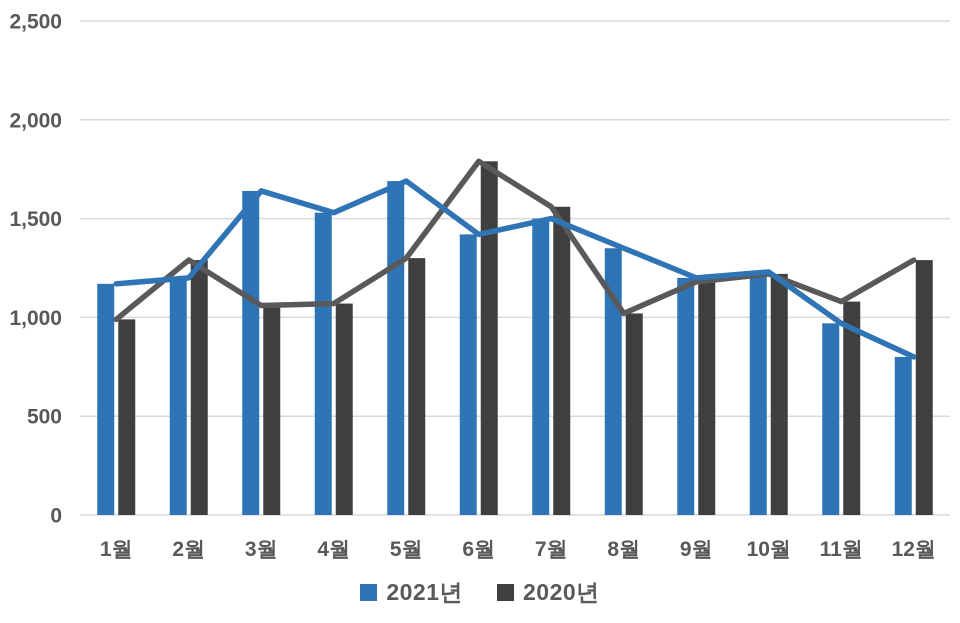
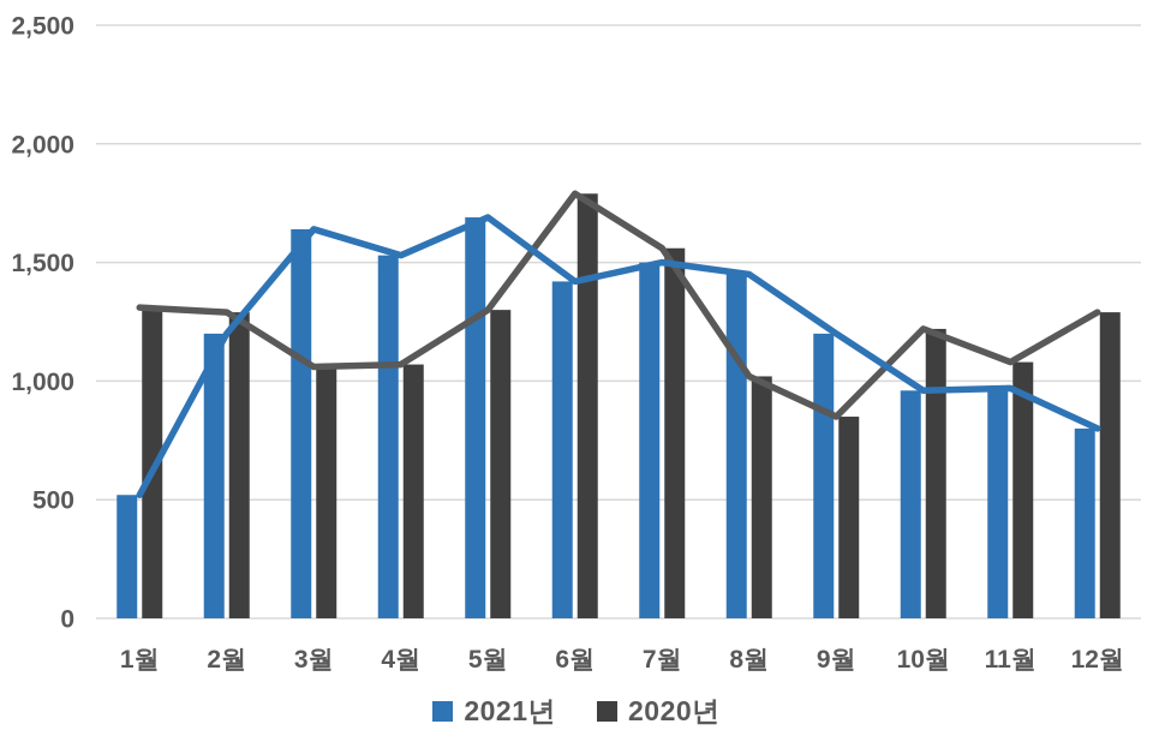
2021년/1월: 1170 -> 520
2020년/1월: 990 -> 1310
2021년/8월: 1350 -> 1450
2020년/9월: 1180 -> 850
2021년/10월: 1230 -> 960
